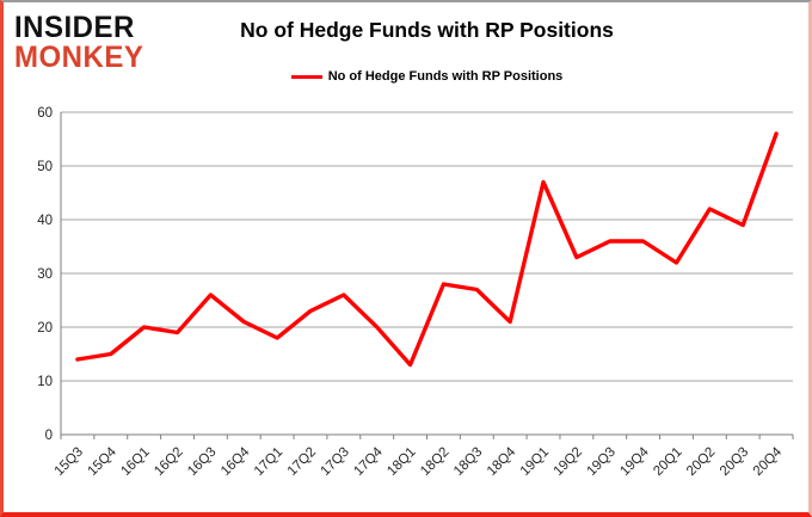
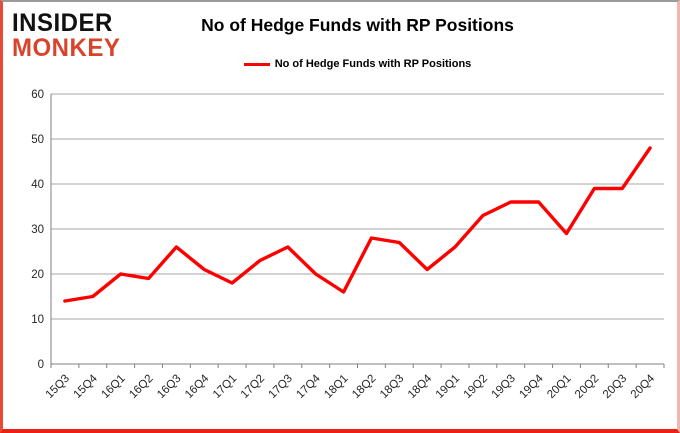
18Q1: 13 -> 16
19Q1: 47 -> 26
20Q1: 32 -> 29
20Q2: 42 -> 39
20Q4: 56 -> 48
